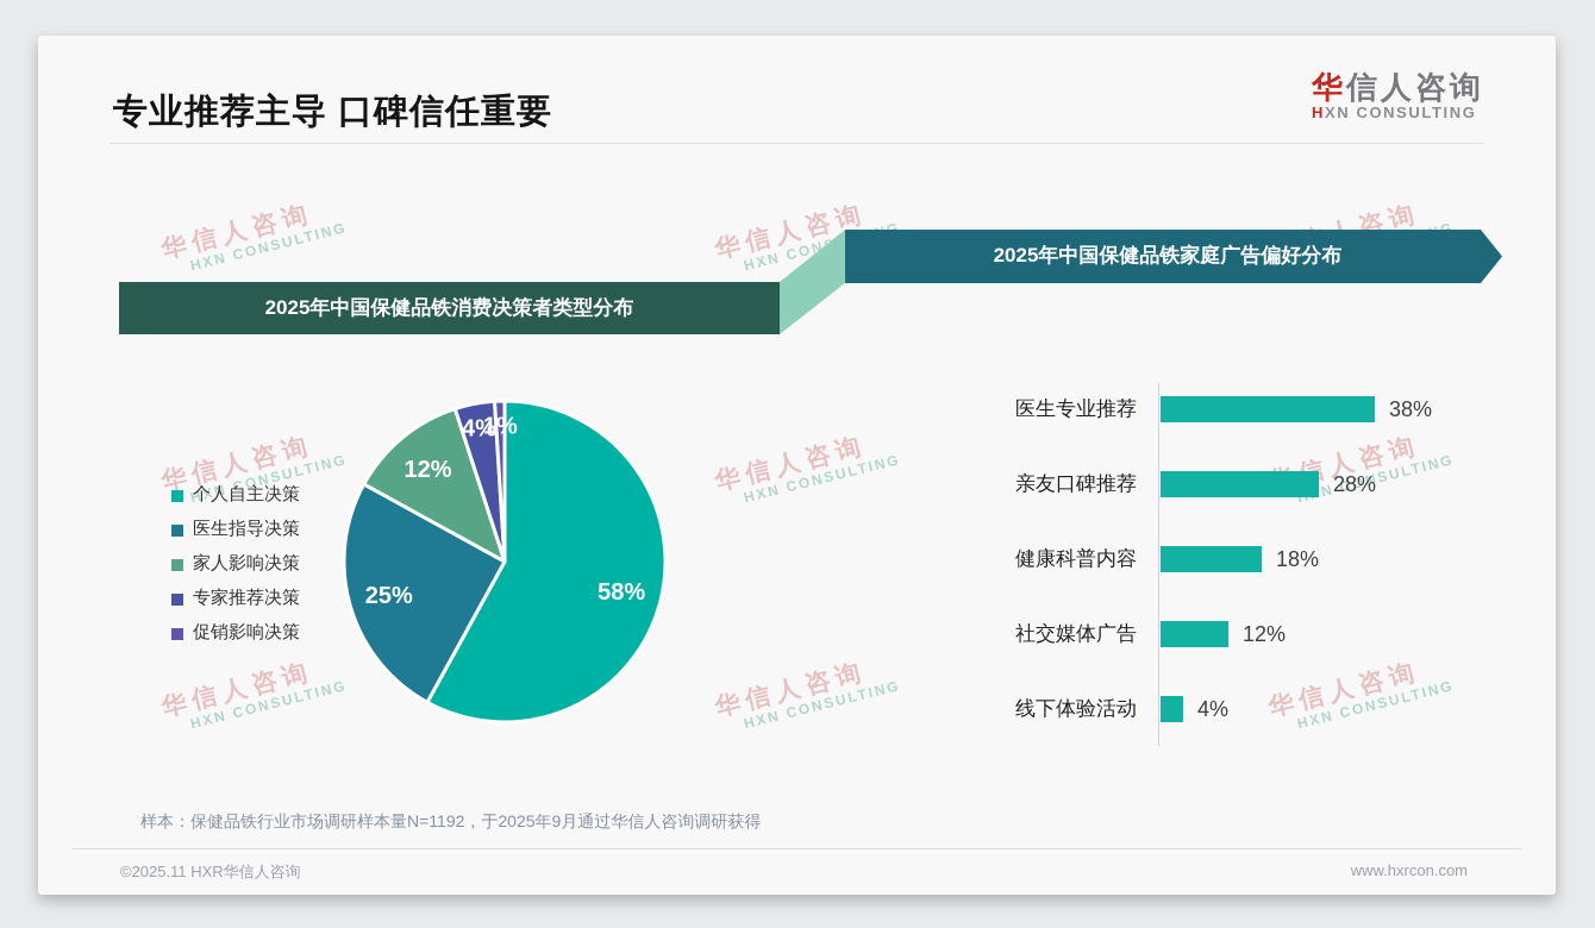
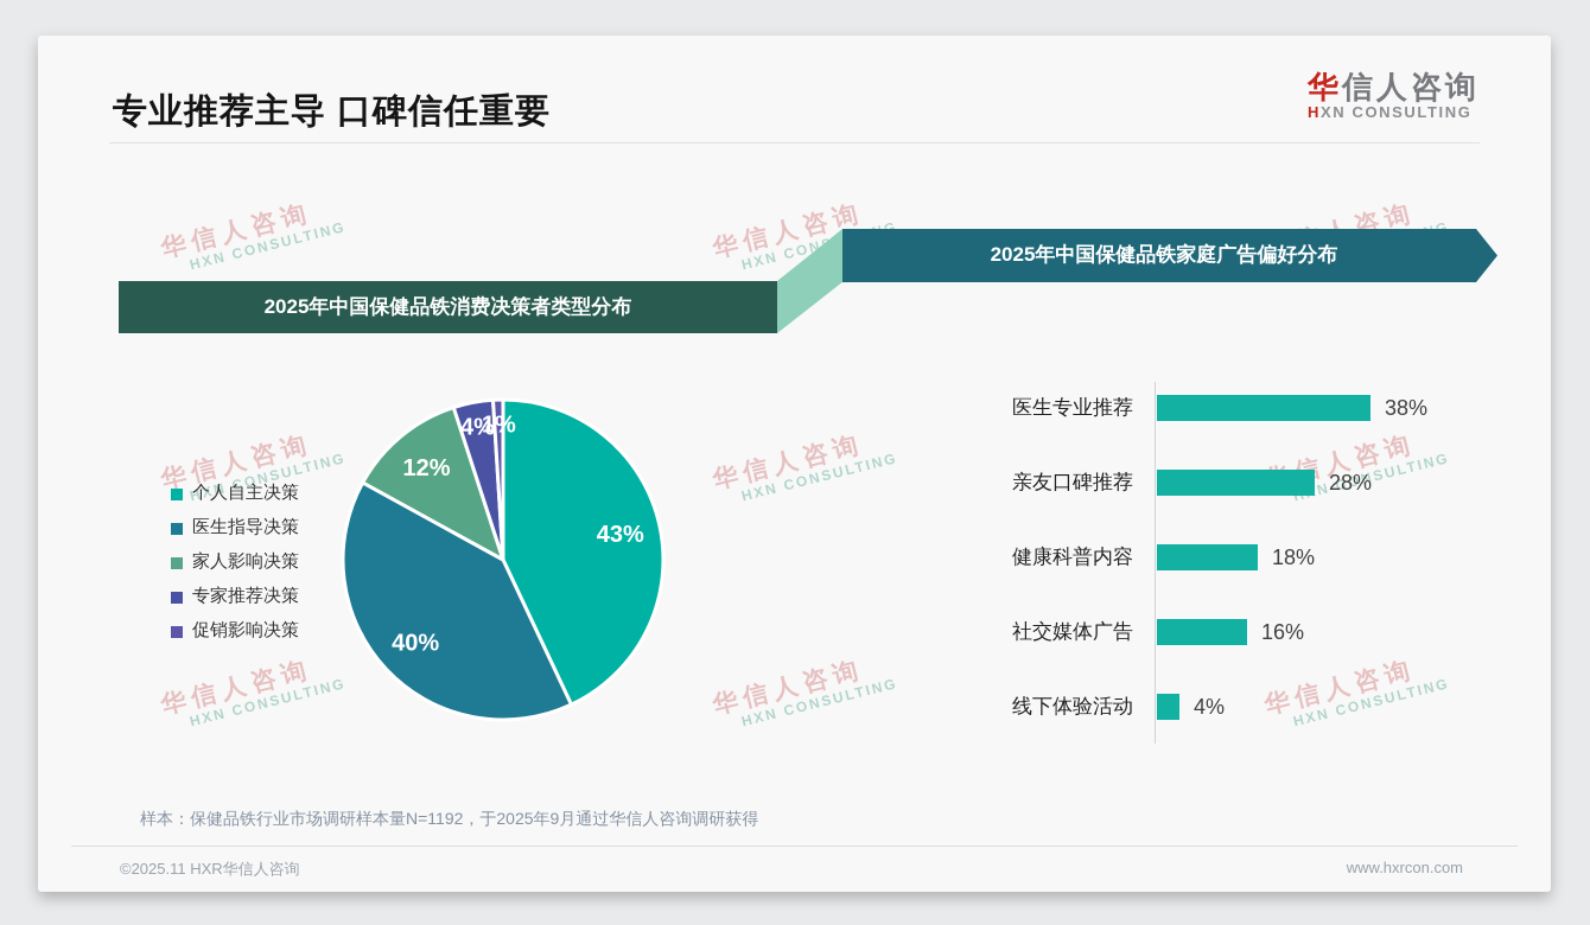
2025年中国保健品铁消费决策者类型分布/个人自主决策: 58% -> 43%
2025年中国保健品铁消费决策者类型分布/医生指导决策: 25% -> 40%
2025年中国保健品铁家庭广告偏好分布/社交媒体广告: 12% -> 16%
